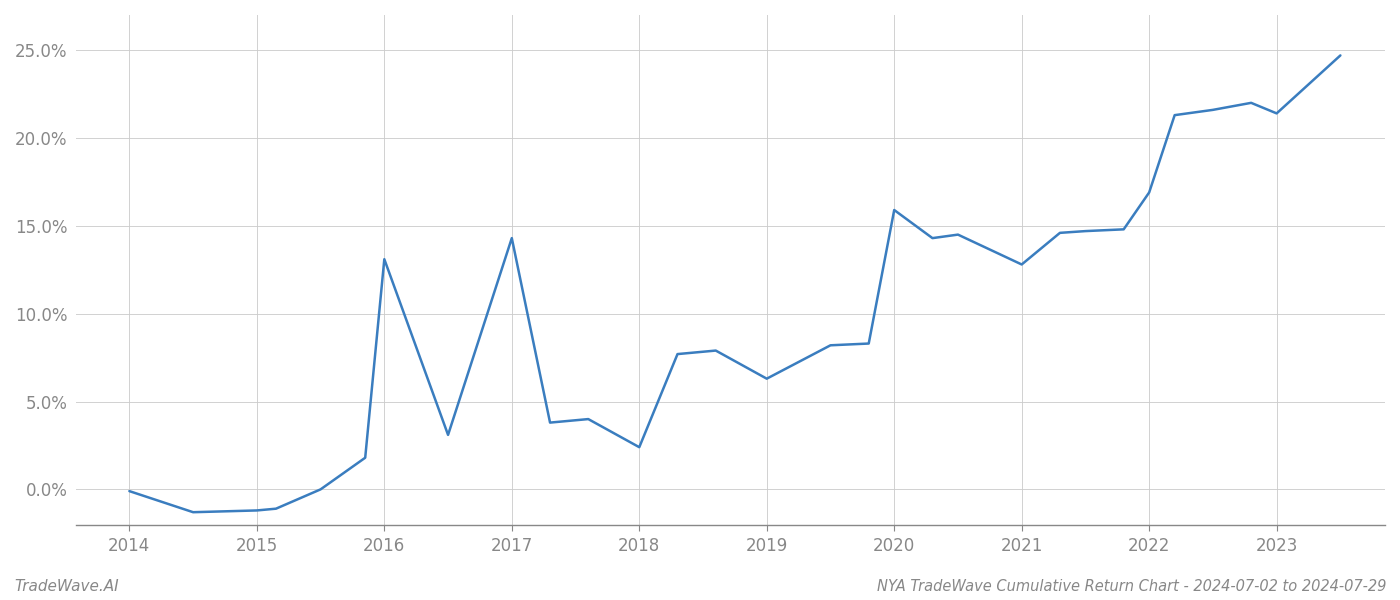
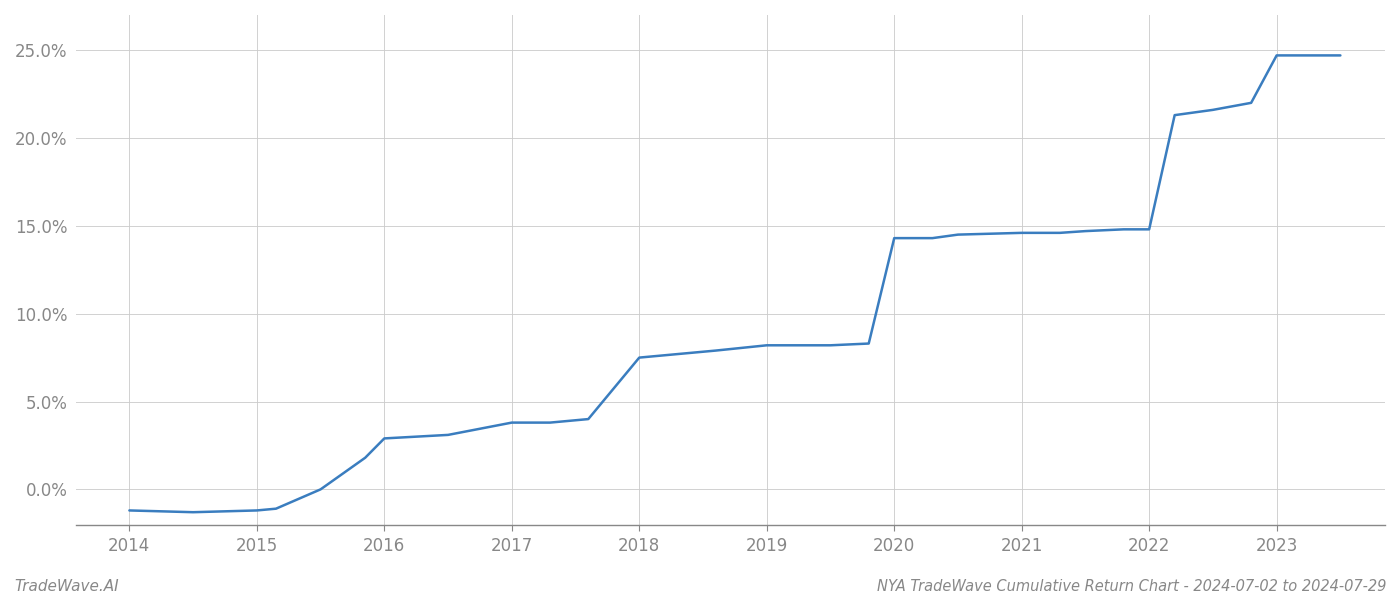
2014: -0.1% -> -1.2%
2016: 13.1% -> 2.9%
2017: 14.3% -> 3.8%
2018: 2.4% -> 7.5%
2019: 6.3% -> 8.2%
2020: 15.9% -> 14.3%
2021: 12.8% -> 14.6%
2022: 16.9% -> 14.8%
2023: 21.4% -> 24.7%
